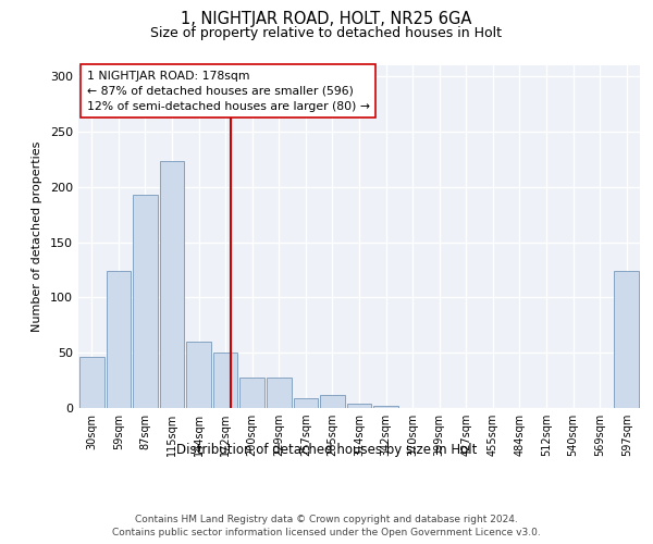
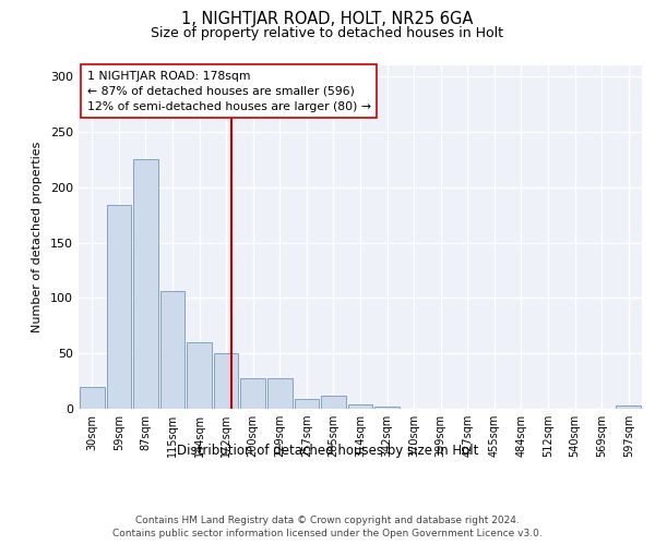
30sqm: 46 -> 20
59sqm: 124 -> 184
87sqm: 193 -> 225
115sqm: 223 -> 106
597sqm: 124 -> 3
